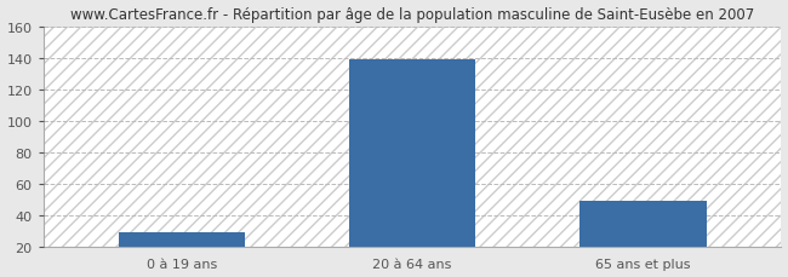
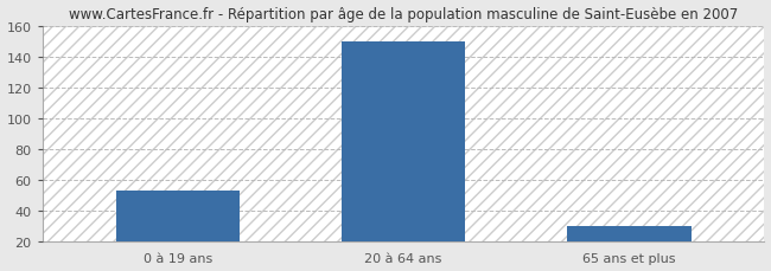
0 à 19 ans: 29 -> 53
20 à 64 ans: 139 -> 150
65 ans et plus: 49 -> 30
